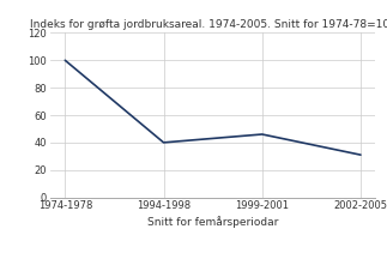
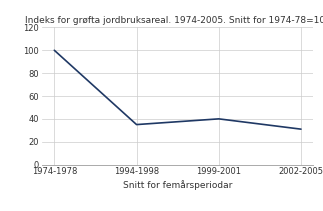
1994-1998: 40 -> 35
1999-2001: 46 -> 40
